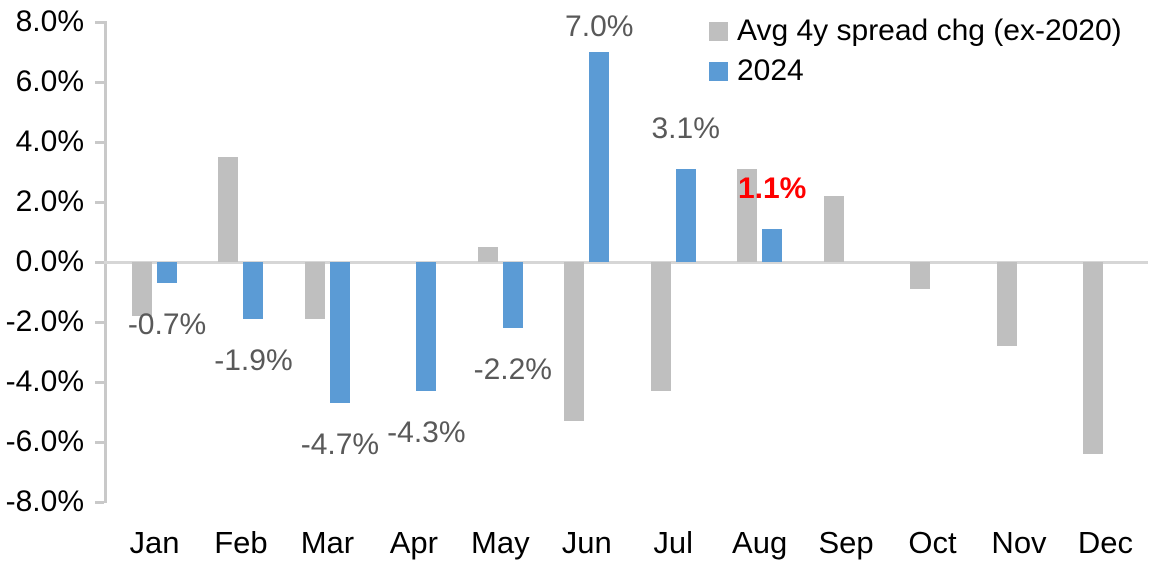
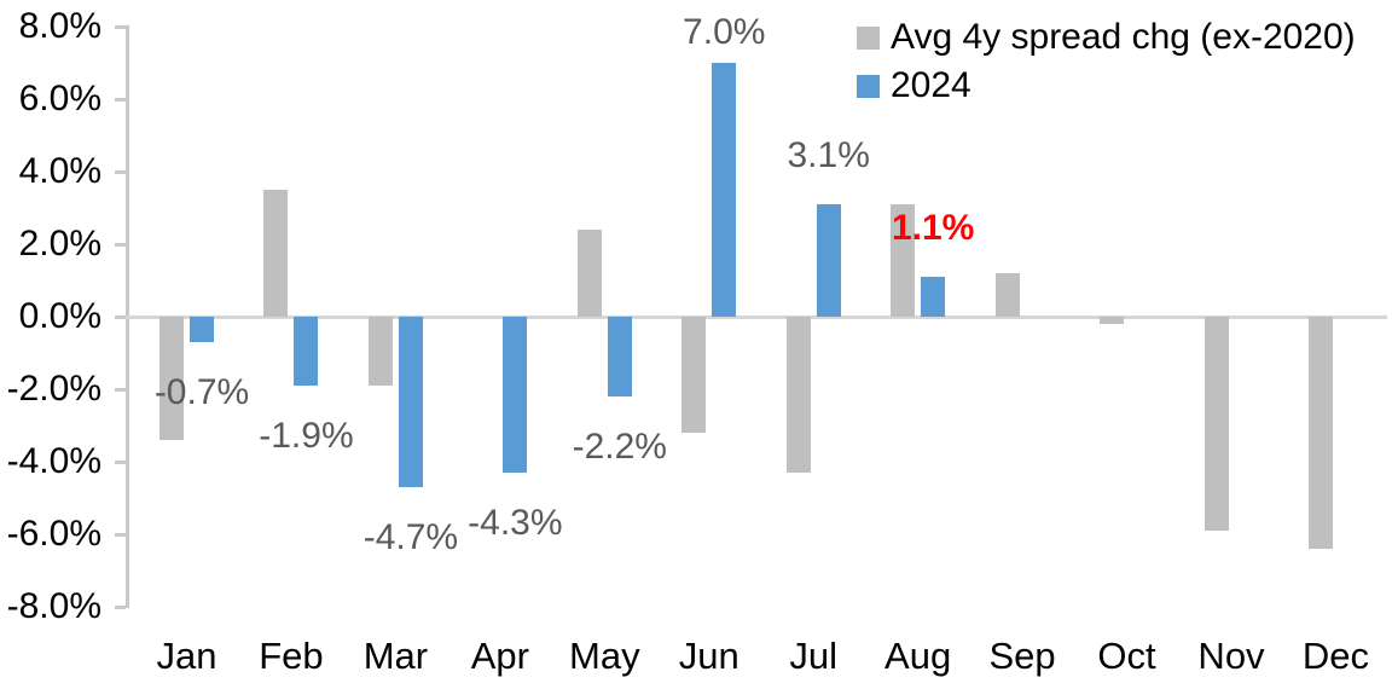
Avg 4y spread chg (ex-2020)/Jan: -1.8% -> -3.4%
Avg 4y spread chg (ex-2020)/May: 0.5% -> 2.4%
Avg 4y spread chg (ex-2020)/Jun: -5.3% -> -3.2%
Avg 4y spread chg (ex-2020)/Sep: 2.2% -> 1.2%
Avg 4y spread chg (ex-2020)/Oct: -0.9% -> -0.2%
Avg 4y spread chg (ex-2020)/Nov: -2.8% -> -5.9%
